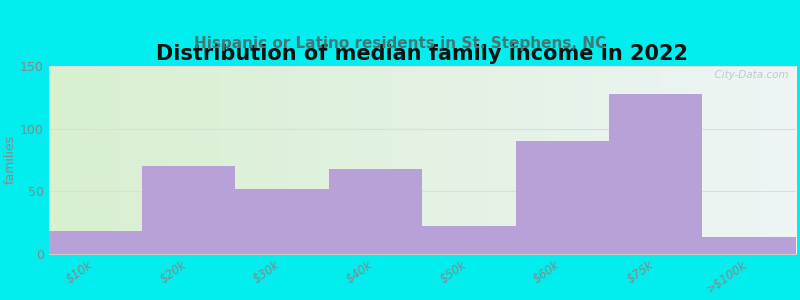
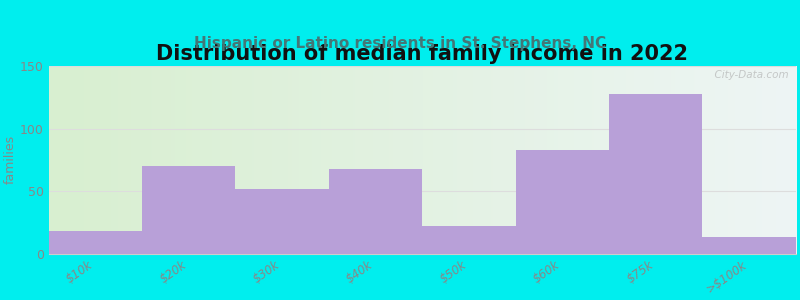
$60k: 90 -> 83
